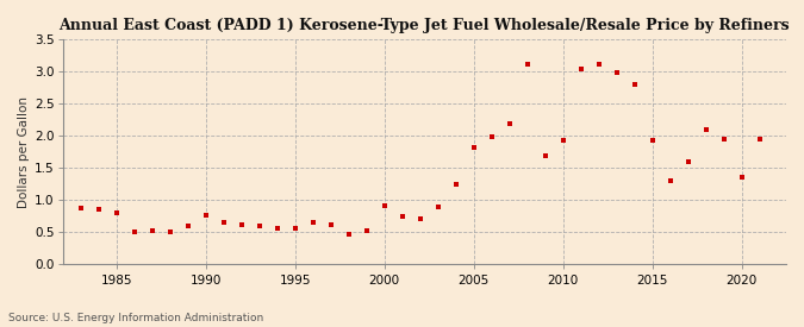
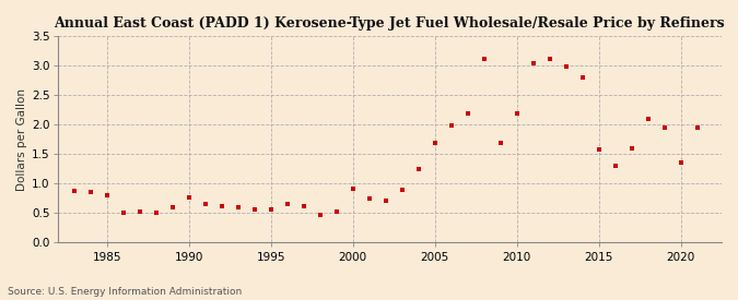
2005: 1.82 -> 1.70
2010: 1.94 -> 2.20
2015: 1.94 -> 1.58
